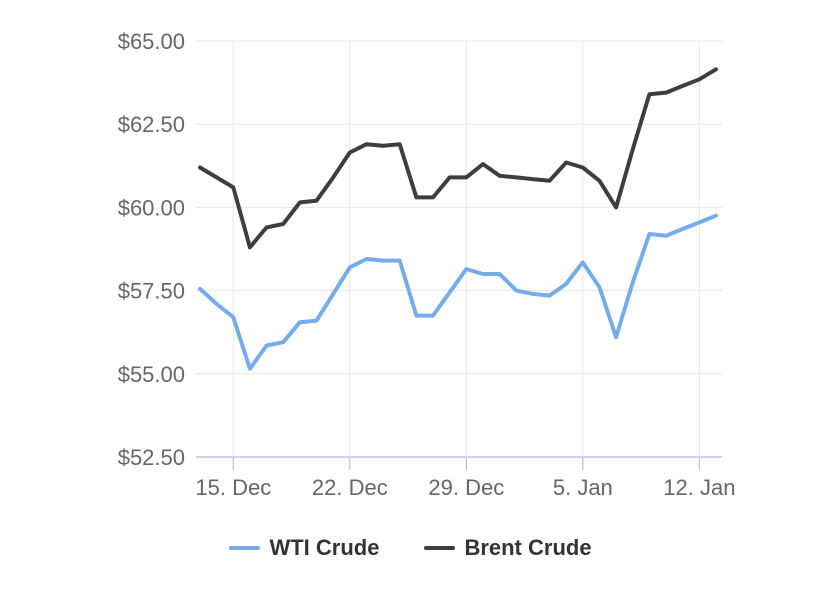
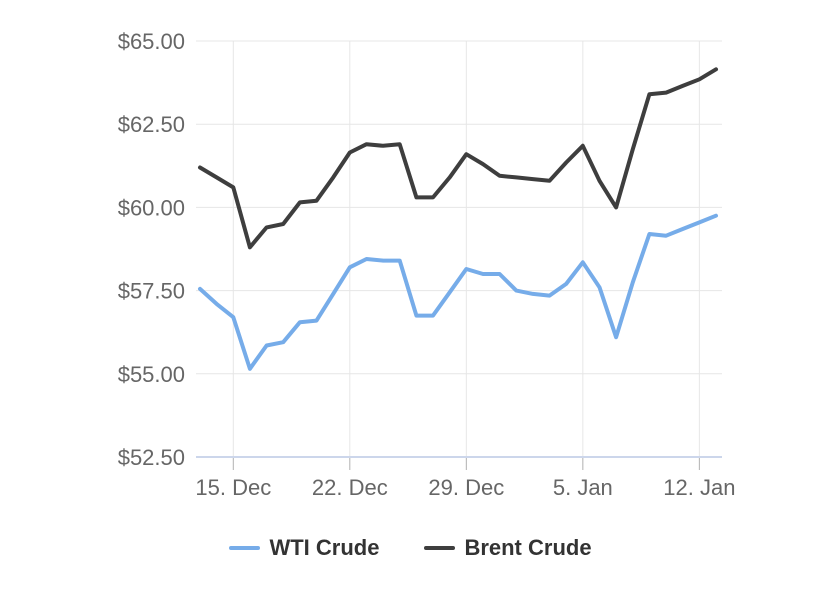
Brent Crude/29. Dec: $60.9 -> $61.6
Brent Crude/5. Jan: $61.2 -> $61.9
